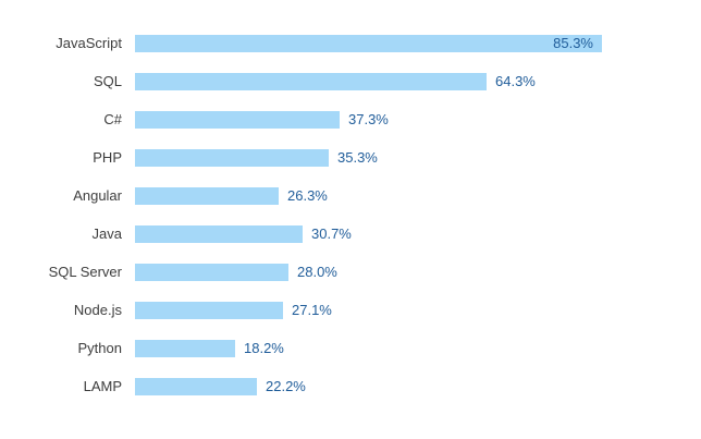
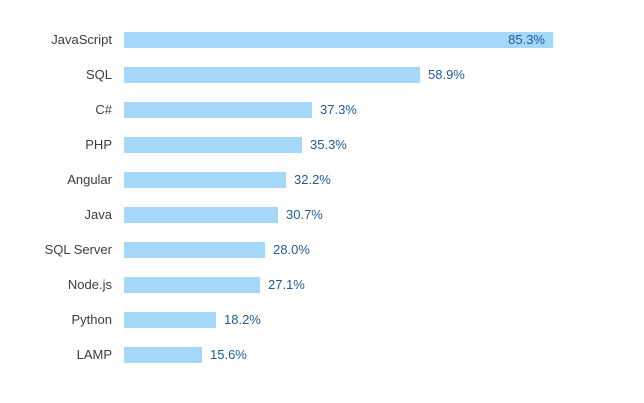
SQL: 64.3% -> 58.9%
Angular: 26.3% -> 32.2%
LAMP: 22.2% -> 15.6%
